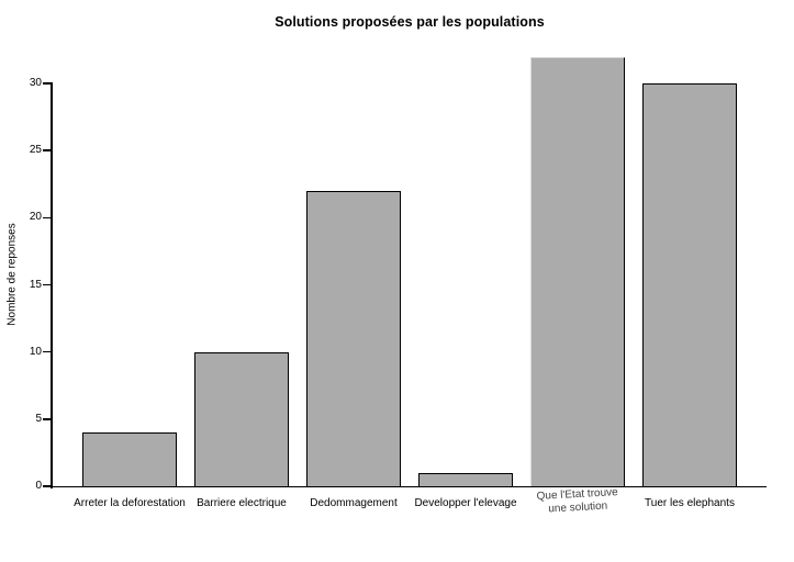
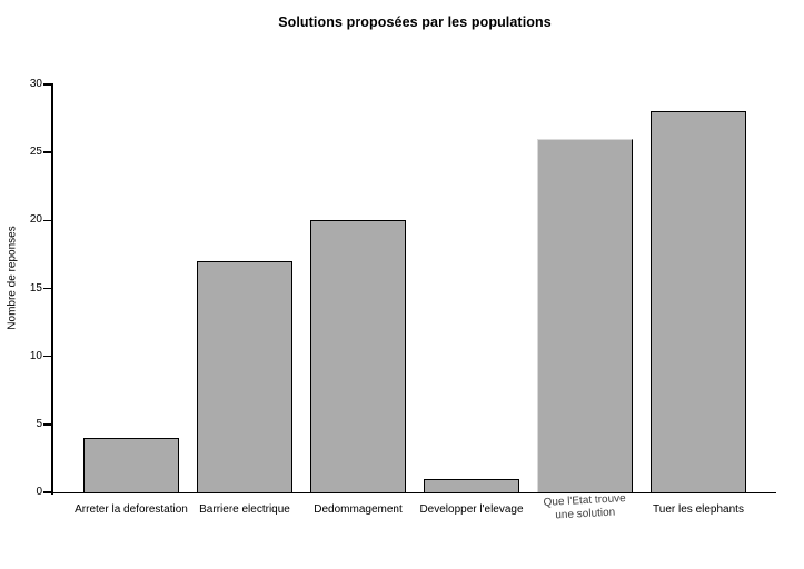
Barriere electrique: 10 -> 17
Dedommagement: 22 -> 20
Que l'Etat trouve une solution: 32 -> 26
Tuer les elephants: 30 -> 28
